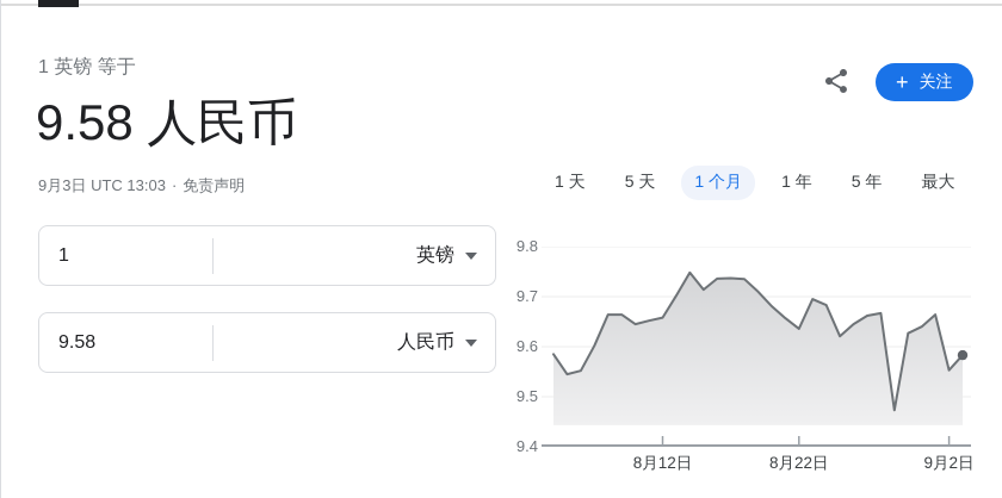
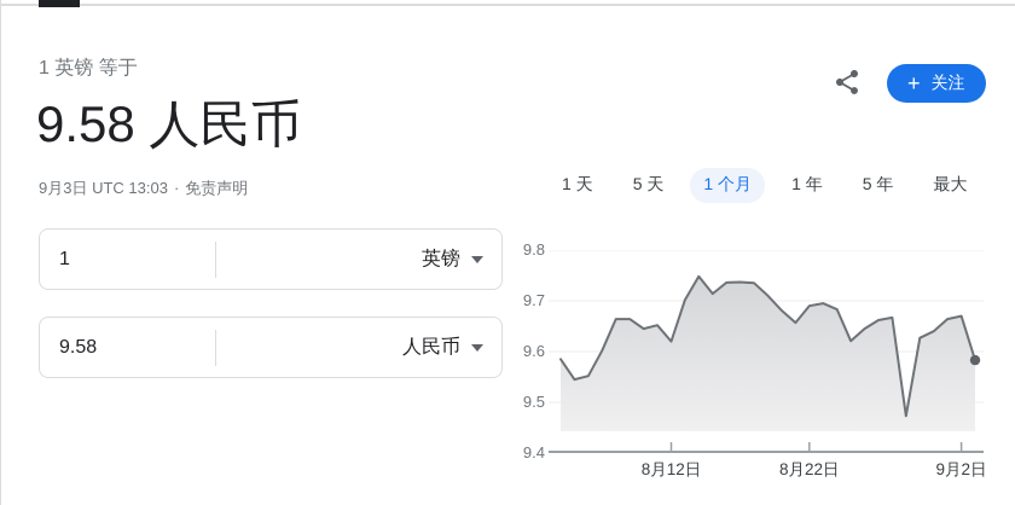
8月12日: 9.66 -> 9.62
8月22日: 9.64 -> 9.69
9月2日: 9.55 -> 9.67
